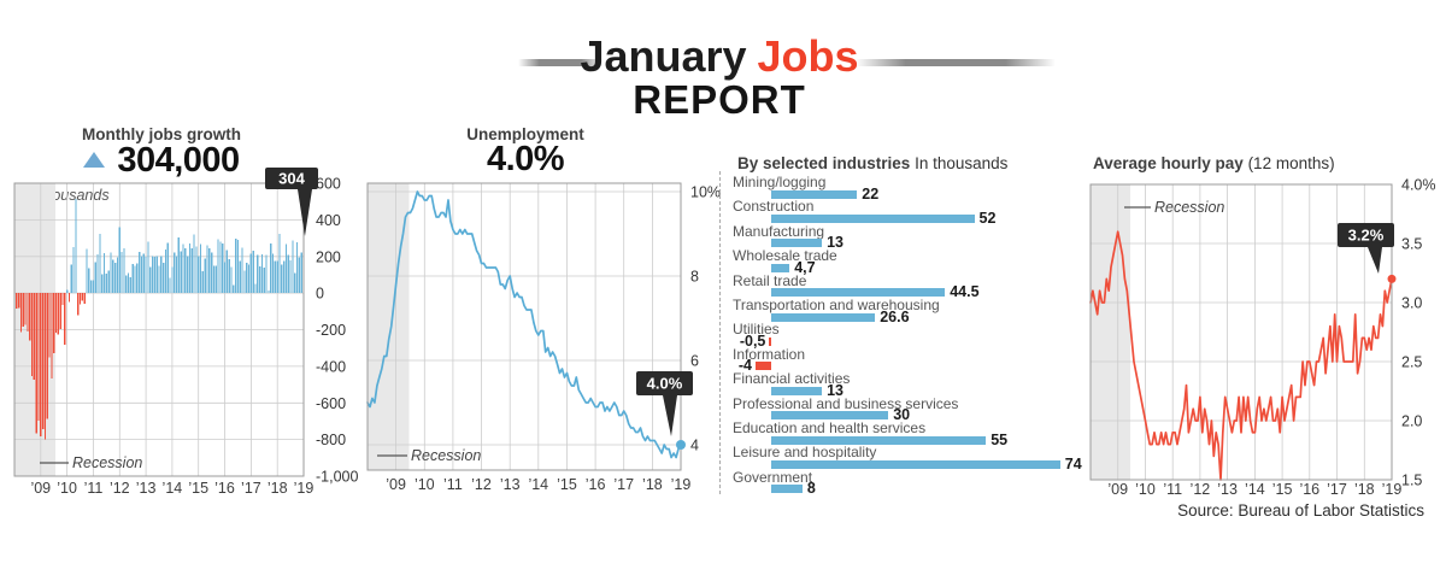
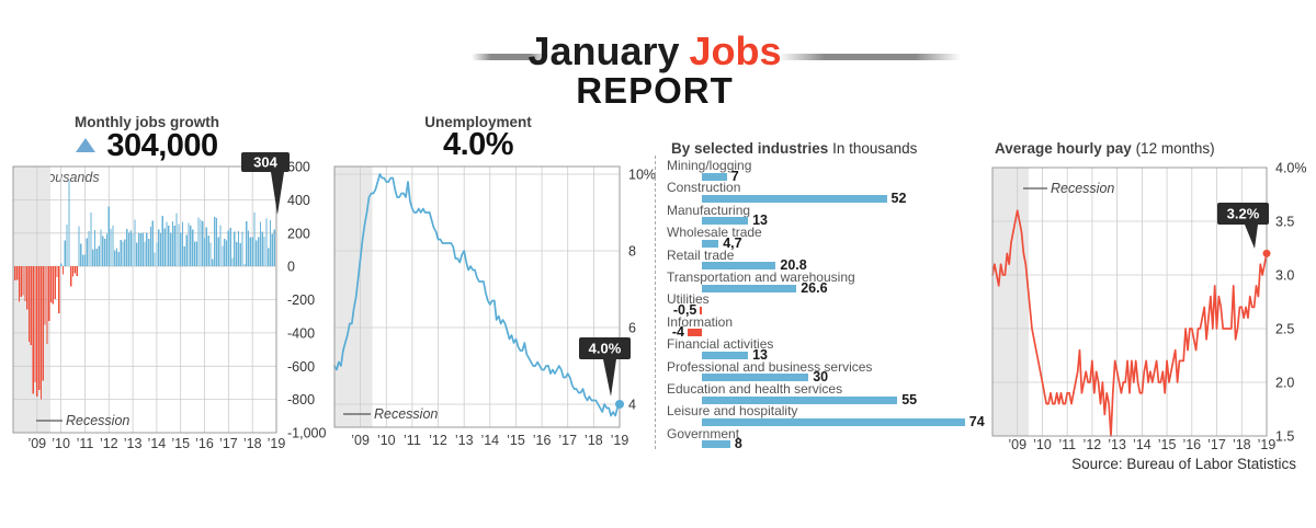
By selected industries/Mining/logging: 22 -> 7
By selected industries/Retail trade: 44.5 -> 20.8
